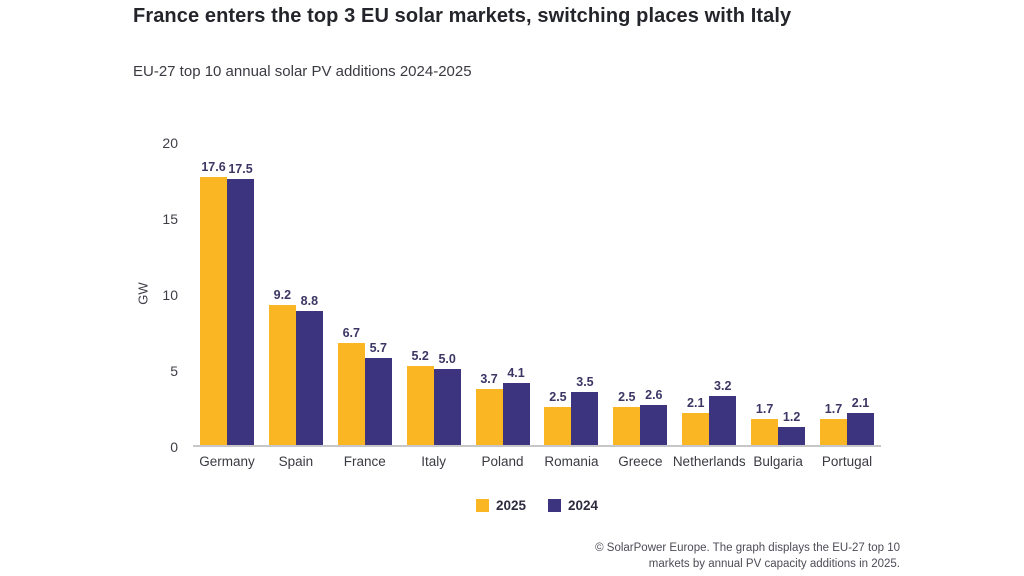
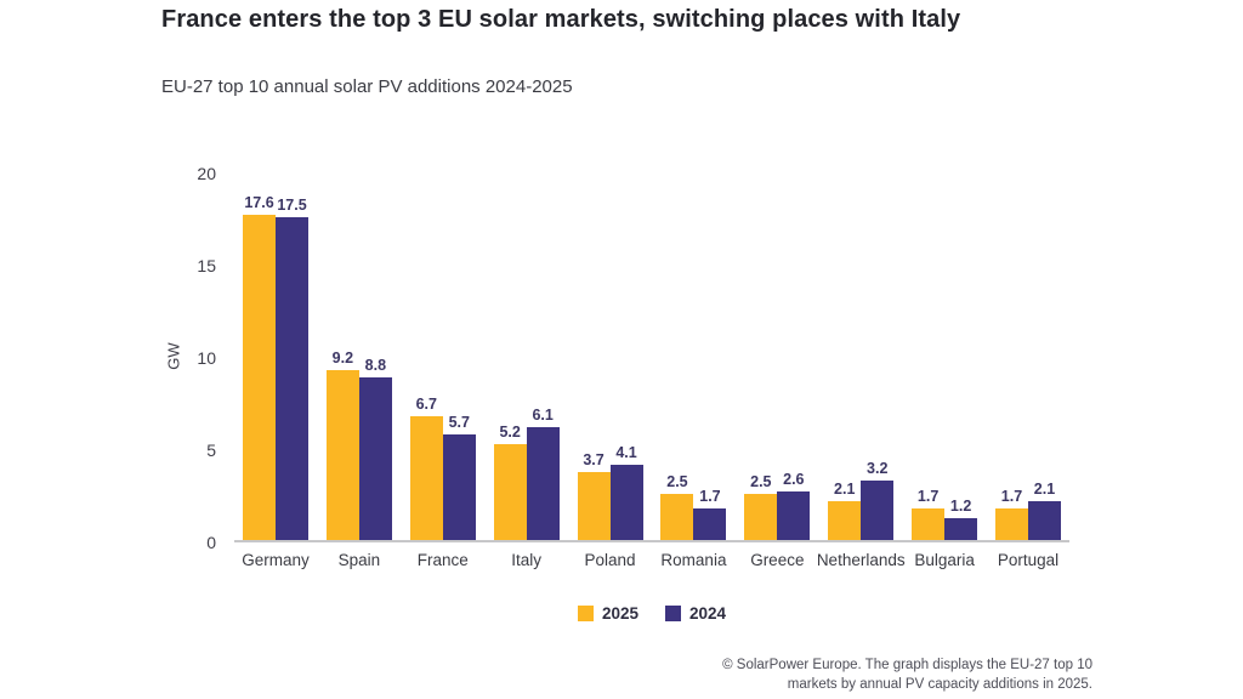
2024/Italy: 5.0 -> 6.1
2024/Romania: 3.5 -> 1.7
